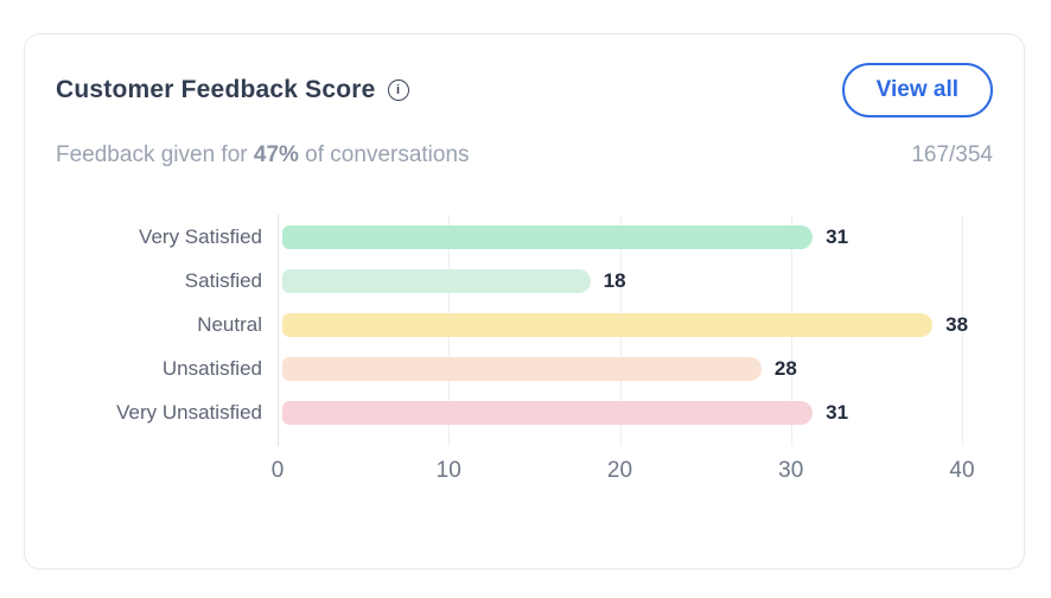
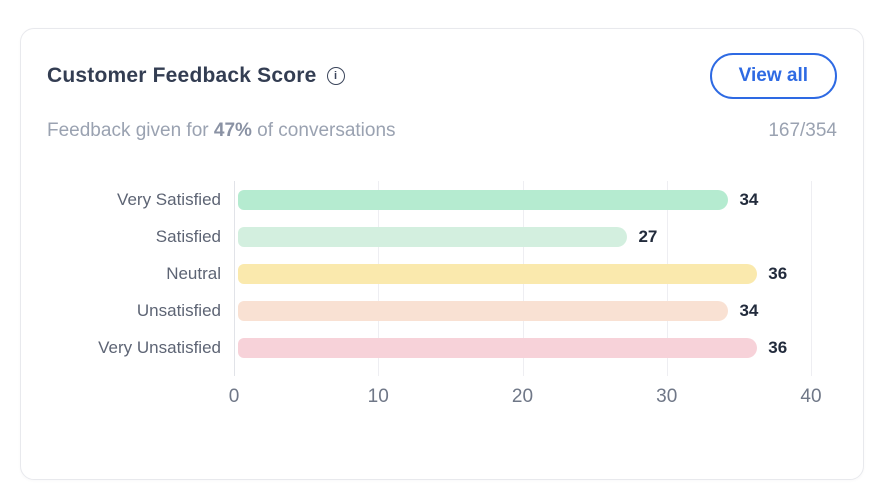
Very Satisfied: 31 -> 34
Satisfied: 18 -> 27
Neutral: 38 -> 36
Unsatisfied: 28 -> 34
Very Unsatisfied: 31 -> 36
